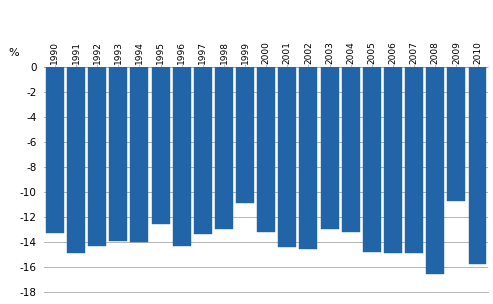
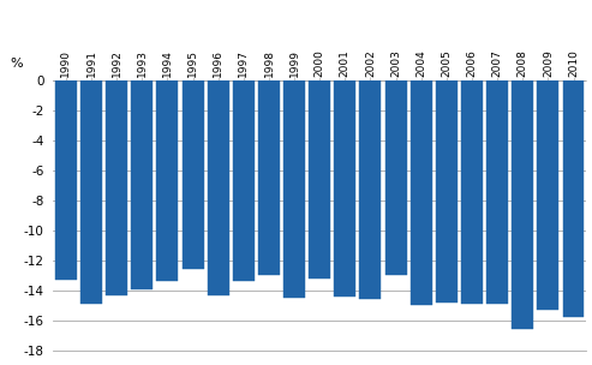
1994: -14.0 -> -13.4
1999: -10.9 -> -14.5
2004: -13.2 -> -15.0
2009: -10.7 -> -15.3
